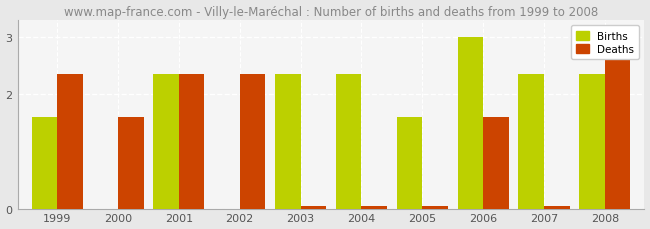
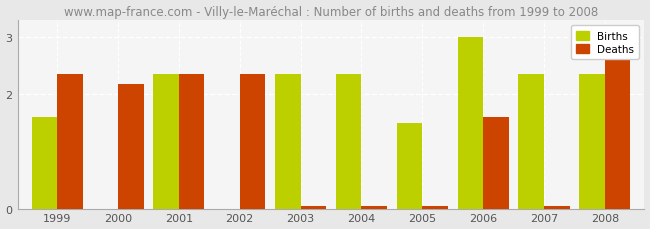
Deaths/2000: 1.60 -> 2.18
Births/2005: 1.60 -> 1.50
